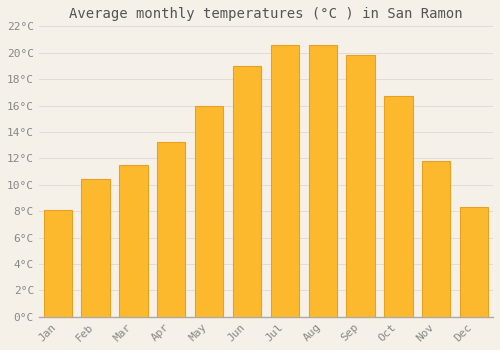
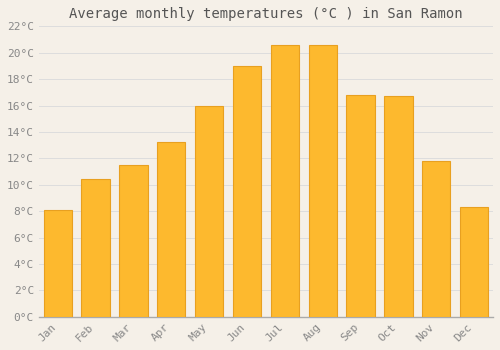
Sep: 19.8°C -> 16.8°C
